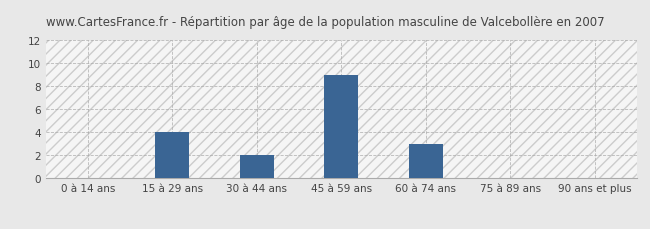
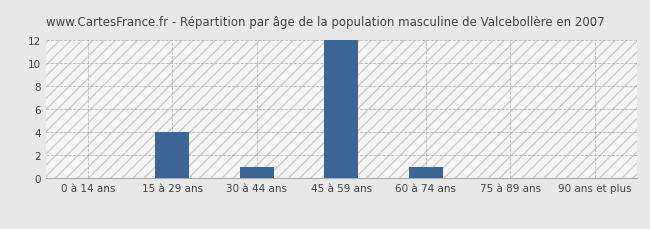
30 à 44 ans: 2 -> 1
45 à 59 ans: 9 -> 12
60 à 74 ans: 3 -> 1
